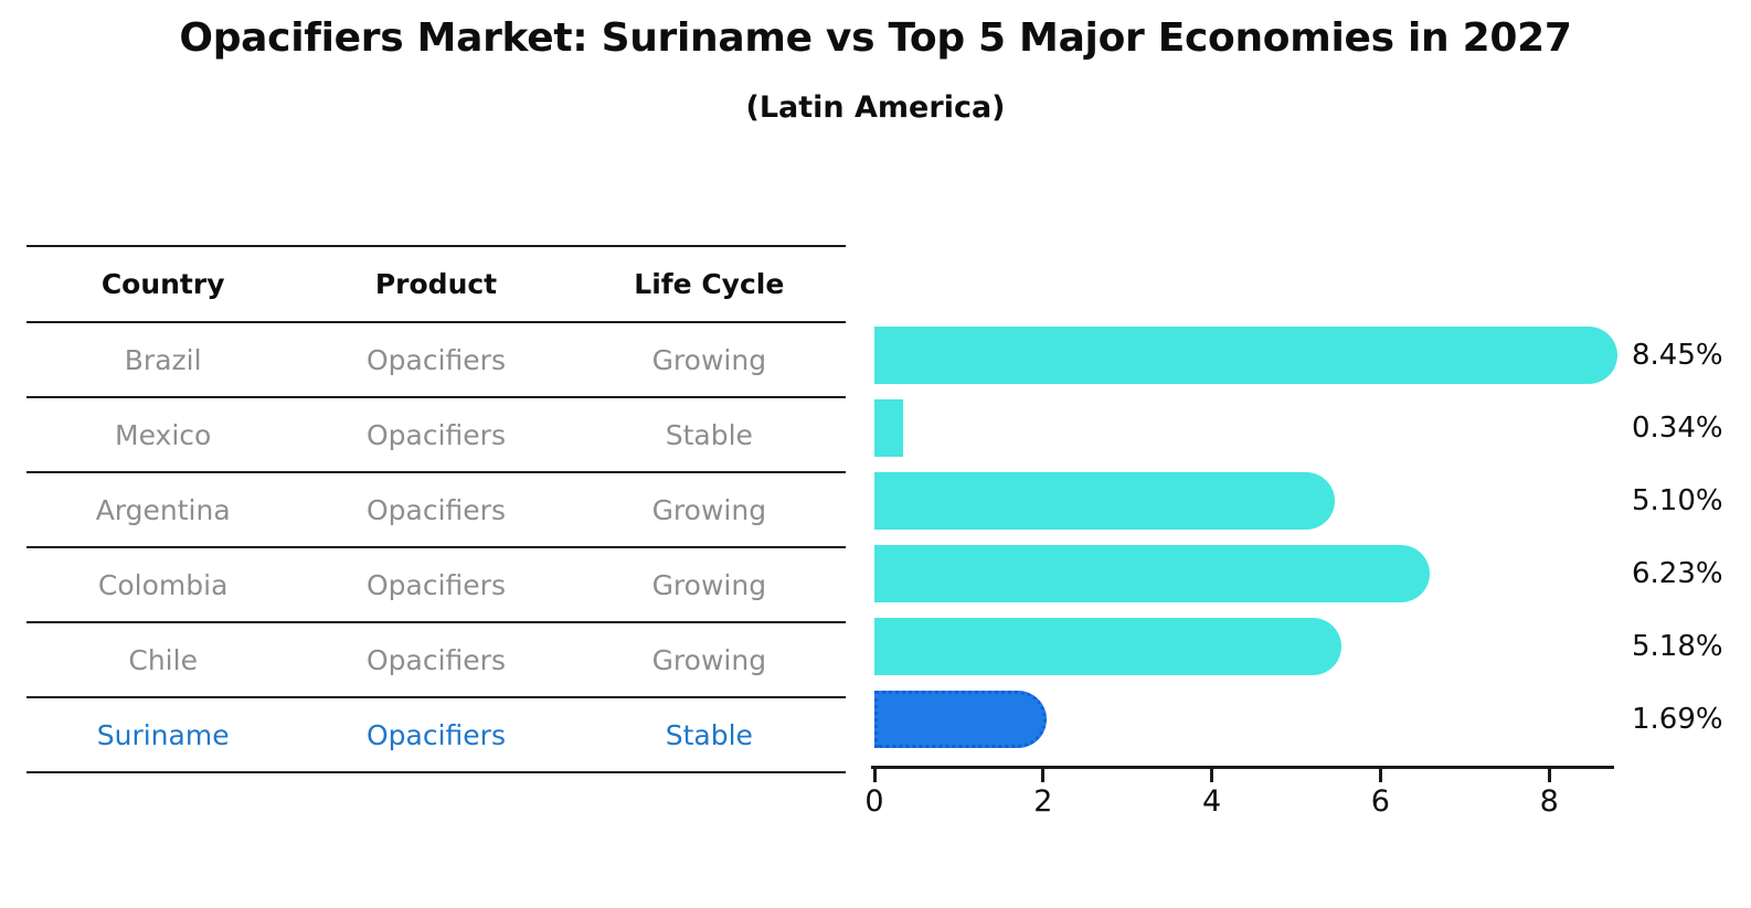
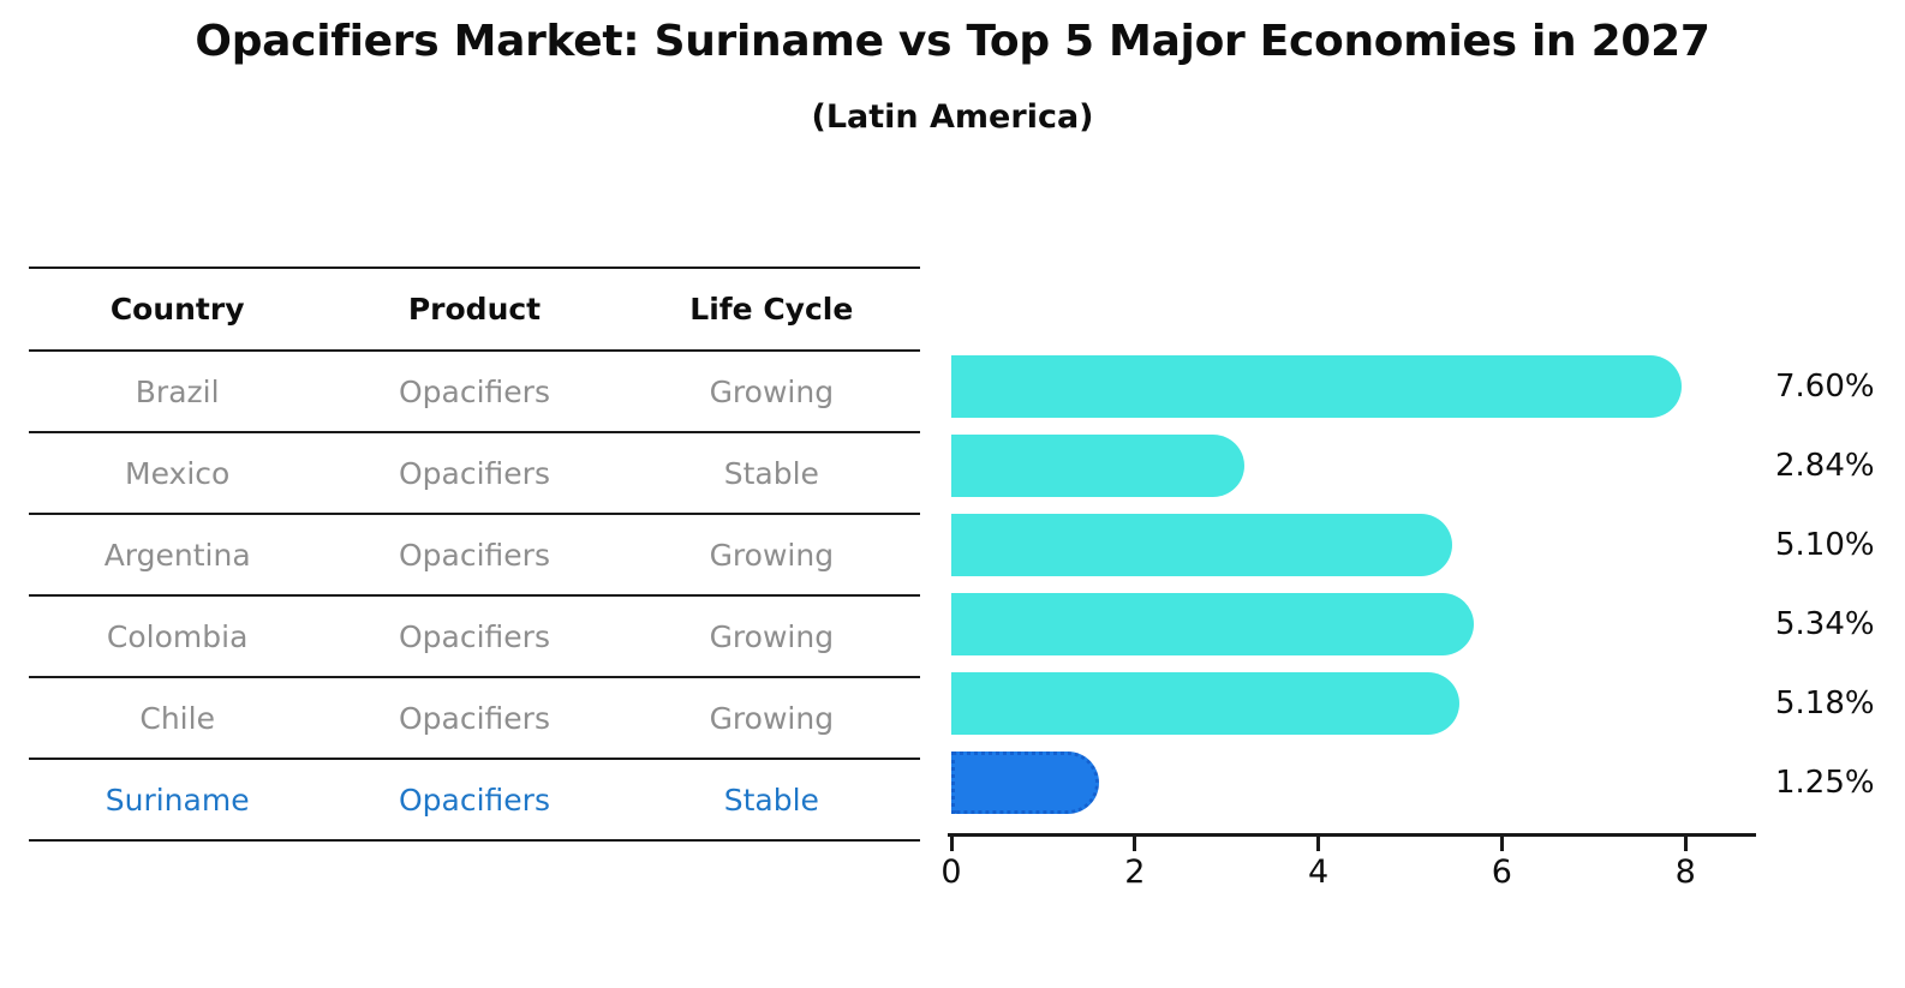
Brazil: 8.45% -> 7.60%
Mexico: 0.34% -> 2.84%
Colombia: 6.23% -> 5.34%
Suriname: 1.69% -> 1.25%
